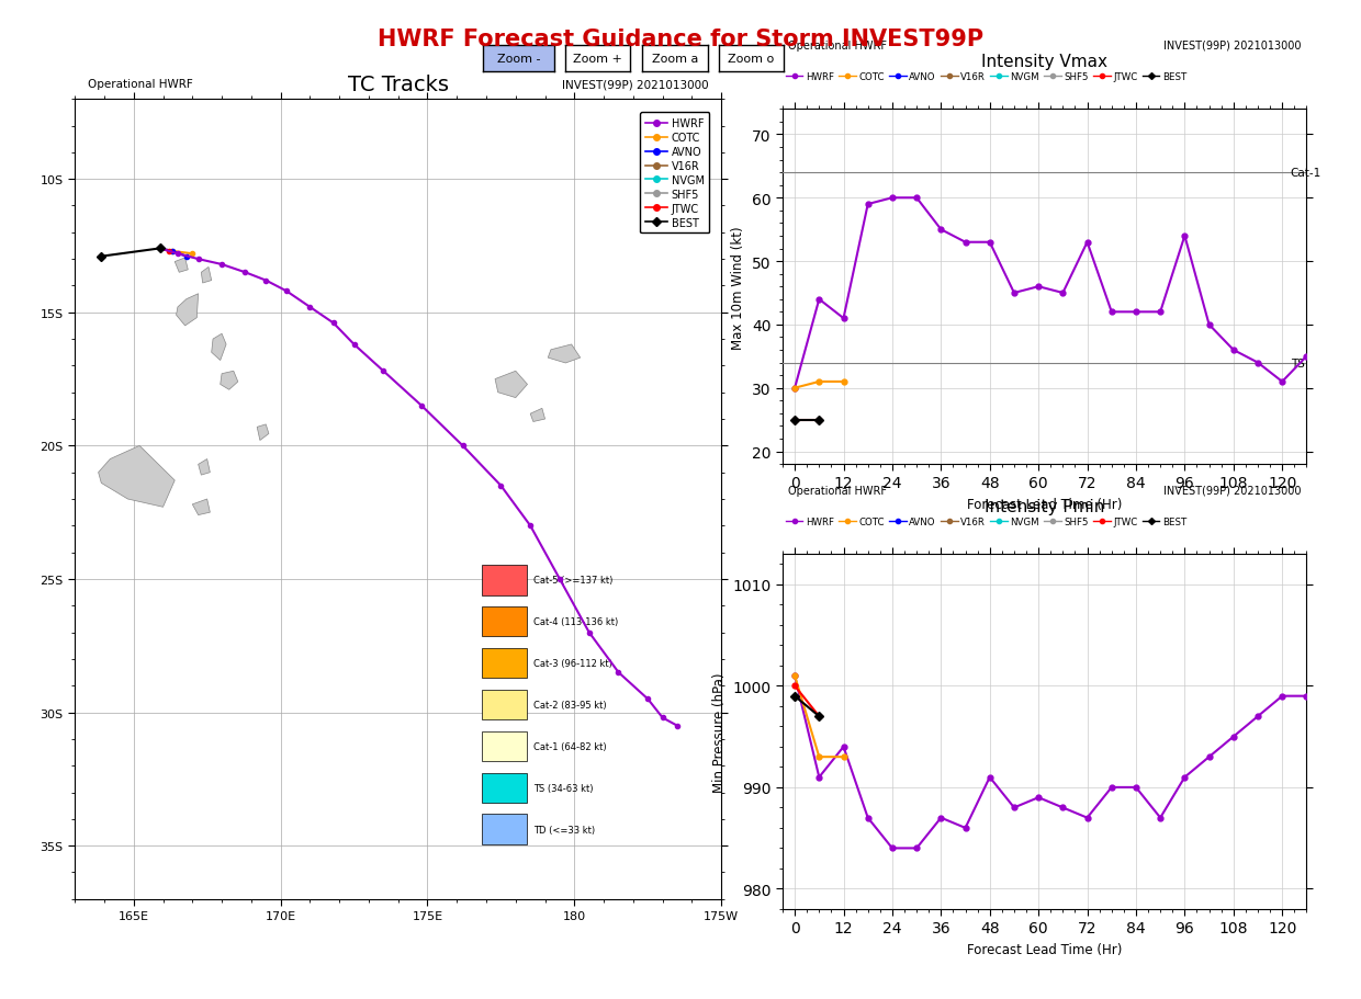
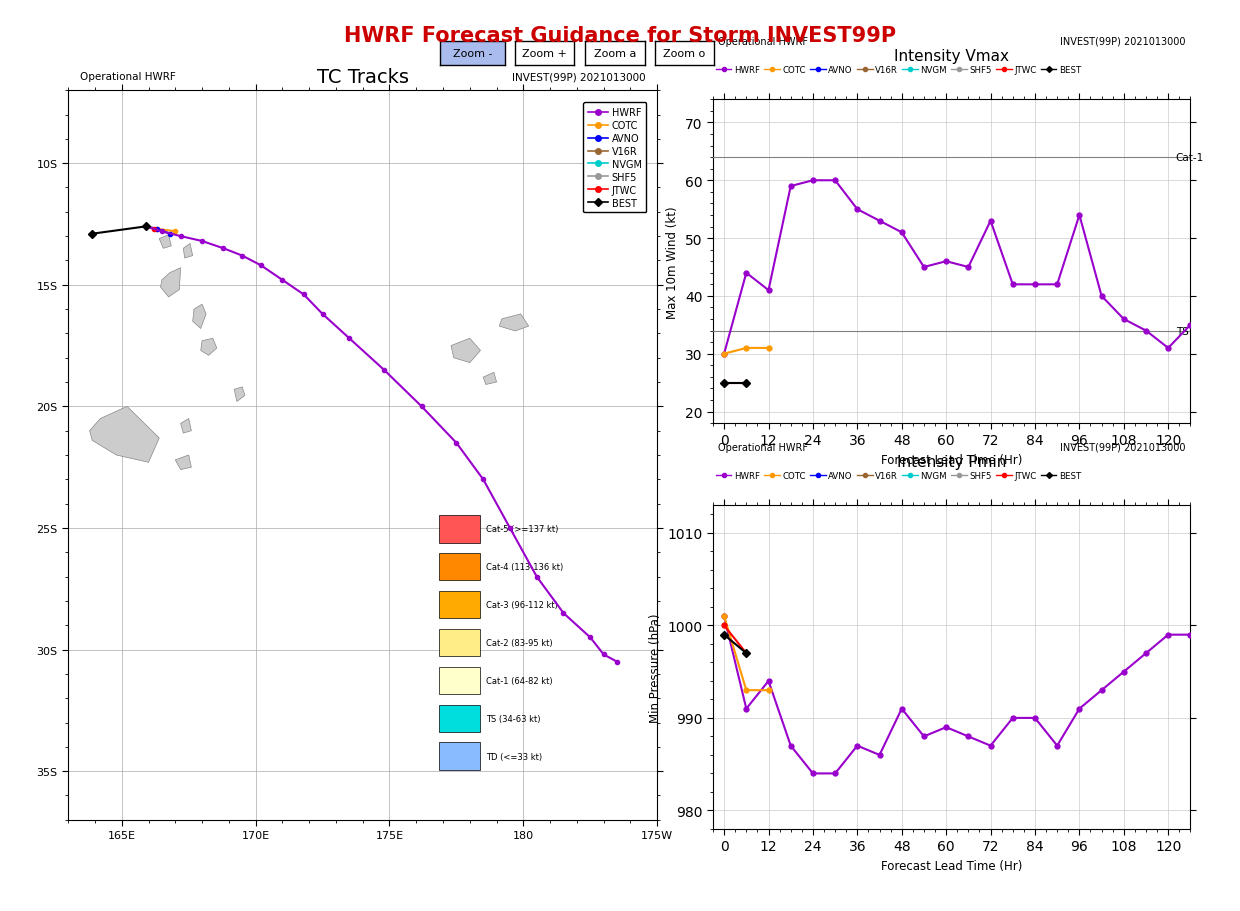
Intensity Vmax/HWRF/48: 53 -> 51
